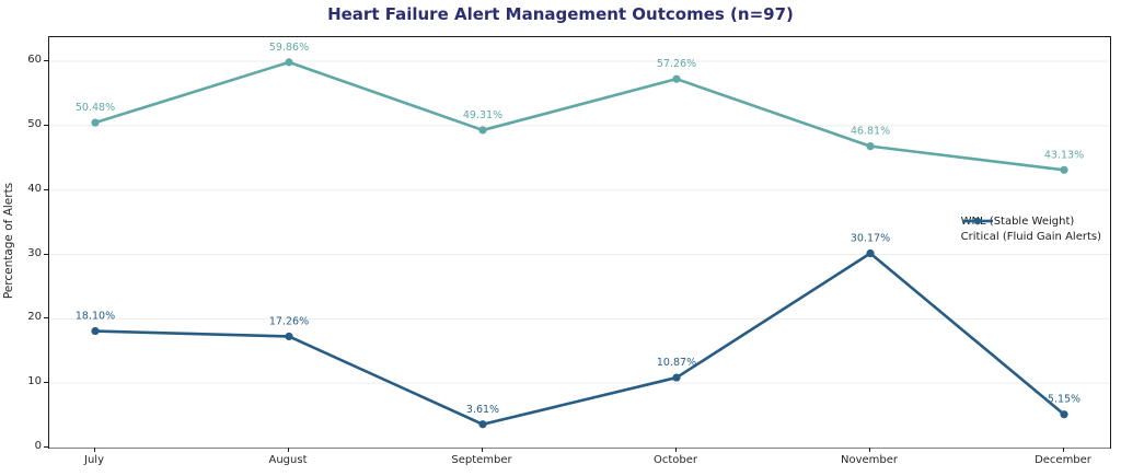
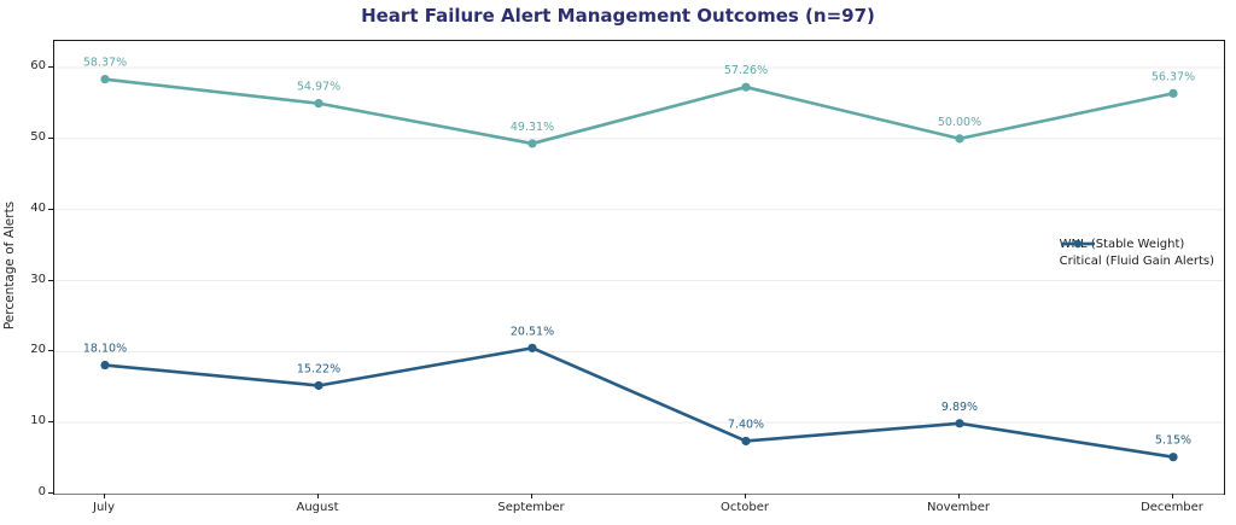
WNL (Stable Weight)/July: 50.48% -> 58.37%
WNL (Stable Weight)/August: 59.86% -> 54.97%
Critical (Fluid Gain Alerts)/August: 17.26% -> 15.22%
Critical (Fluid Gain Alerts)/September: 3.61% -> 20.51%
Critical (Fluid Gain Alerts)/October: 10.87% -> 7.40%
WNL (Stable Weight)/November: 46.81% -> 50.00%
Critical (Fluid Gain Alerts)/November: 30.17% -> 9.89%
WNL (Stable Weight)/December: 43.13% -> 56.37%
